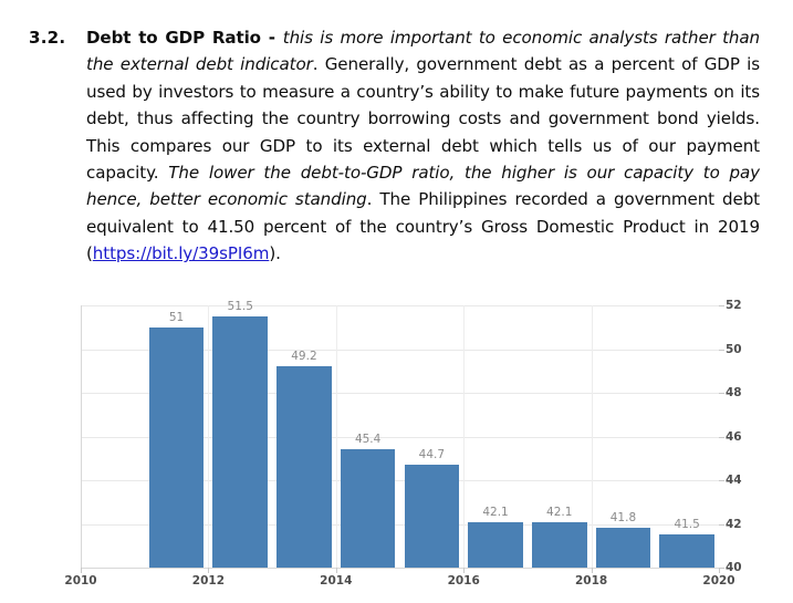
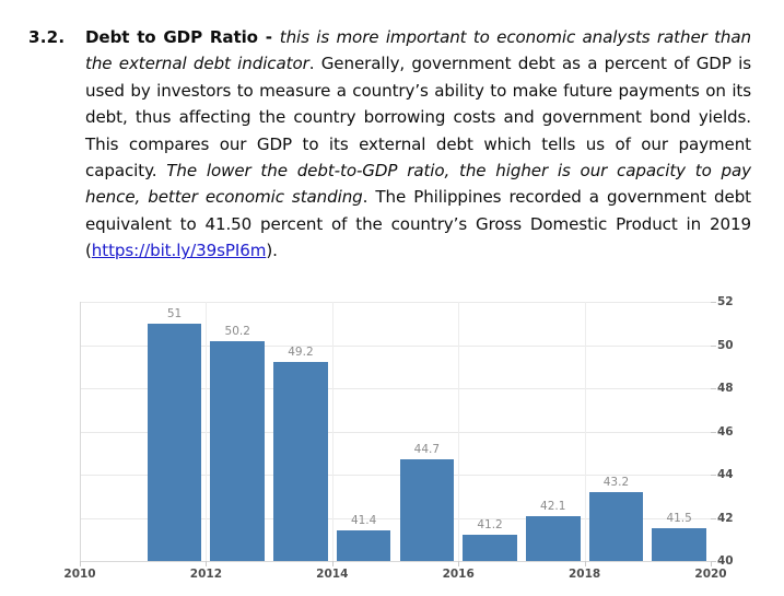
2012: 51.5 -> 50.2
2014: 45.4 -> 41.4
2016: 42.1 -> 41.2
2018: 41.8 -> 43.2
